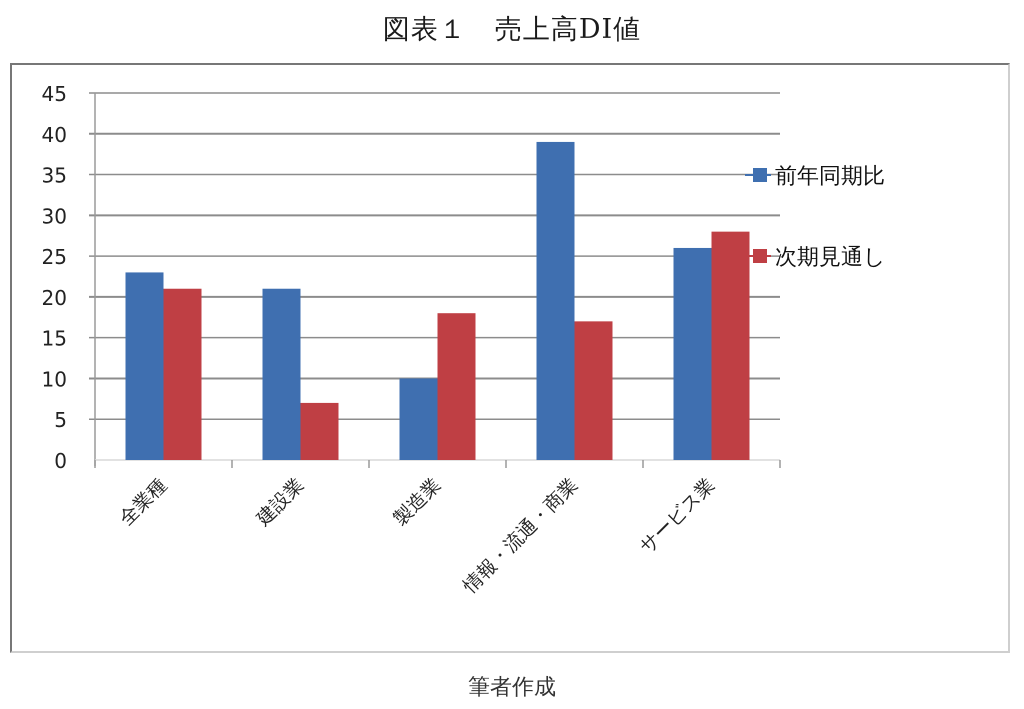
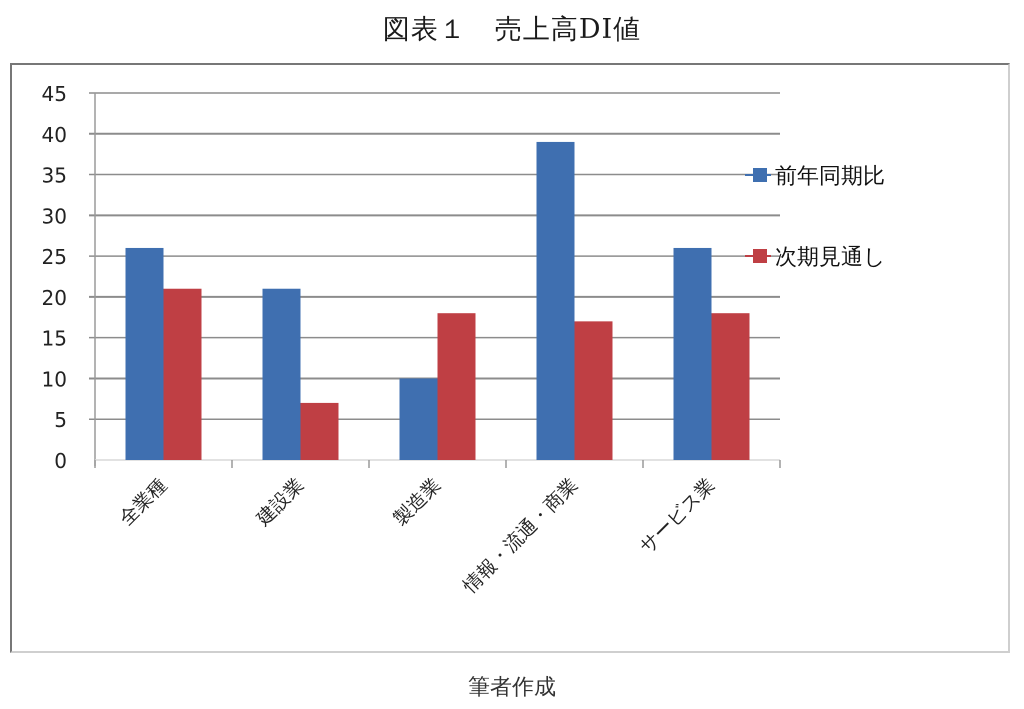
前年同期比/全業種: 23 -> 26
次期見通し/サービス業: 28 -> 18
